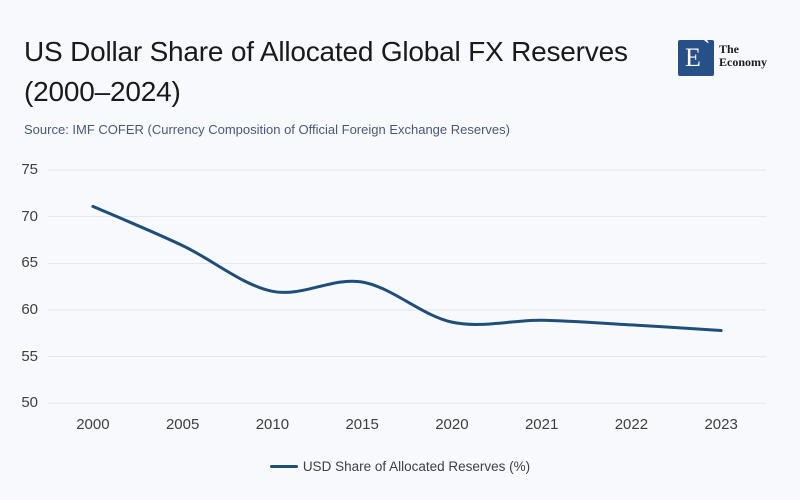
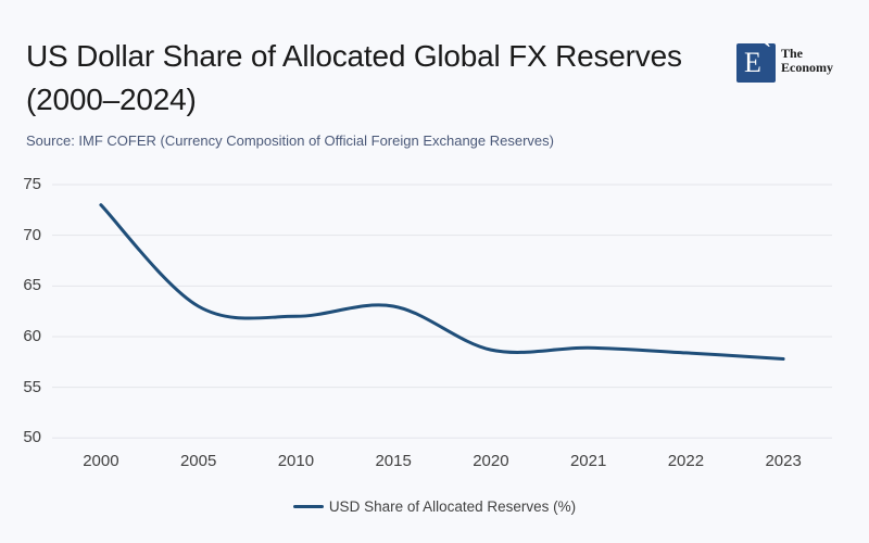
2000: 71 -> 73
2005: 67 -> 63
